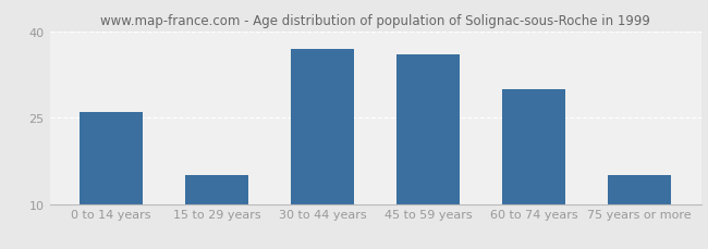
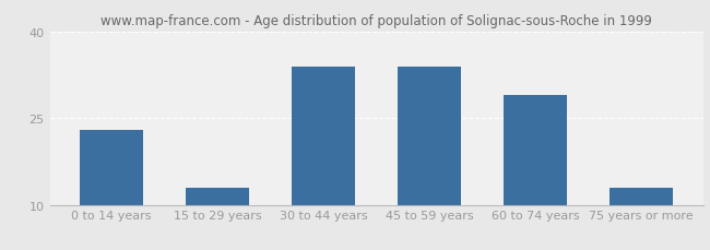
0 to 14 years: 26 -> 23
15 to 29 years: 15 -> 13
30 to 44 years: 37 -> 34
45 to 59 years: 36 -> 34
60 to 74 years: 30 -> 29
75 years or more: 15 -> 13
